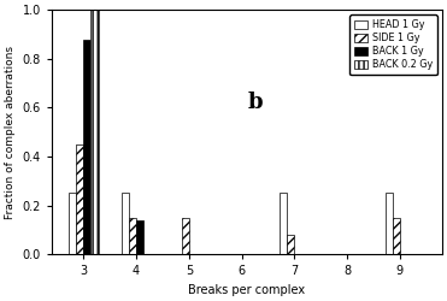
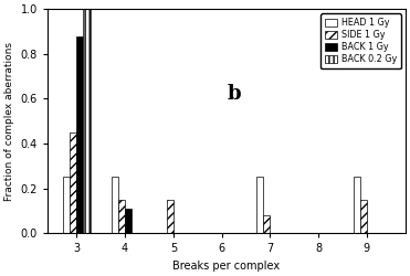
BACK 1 Gy/4: 0.14 -> 0.11
